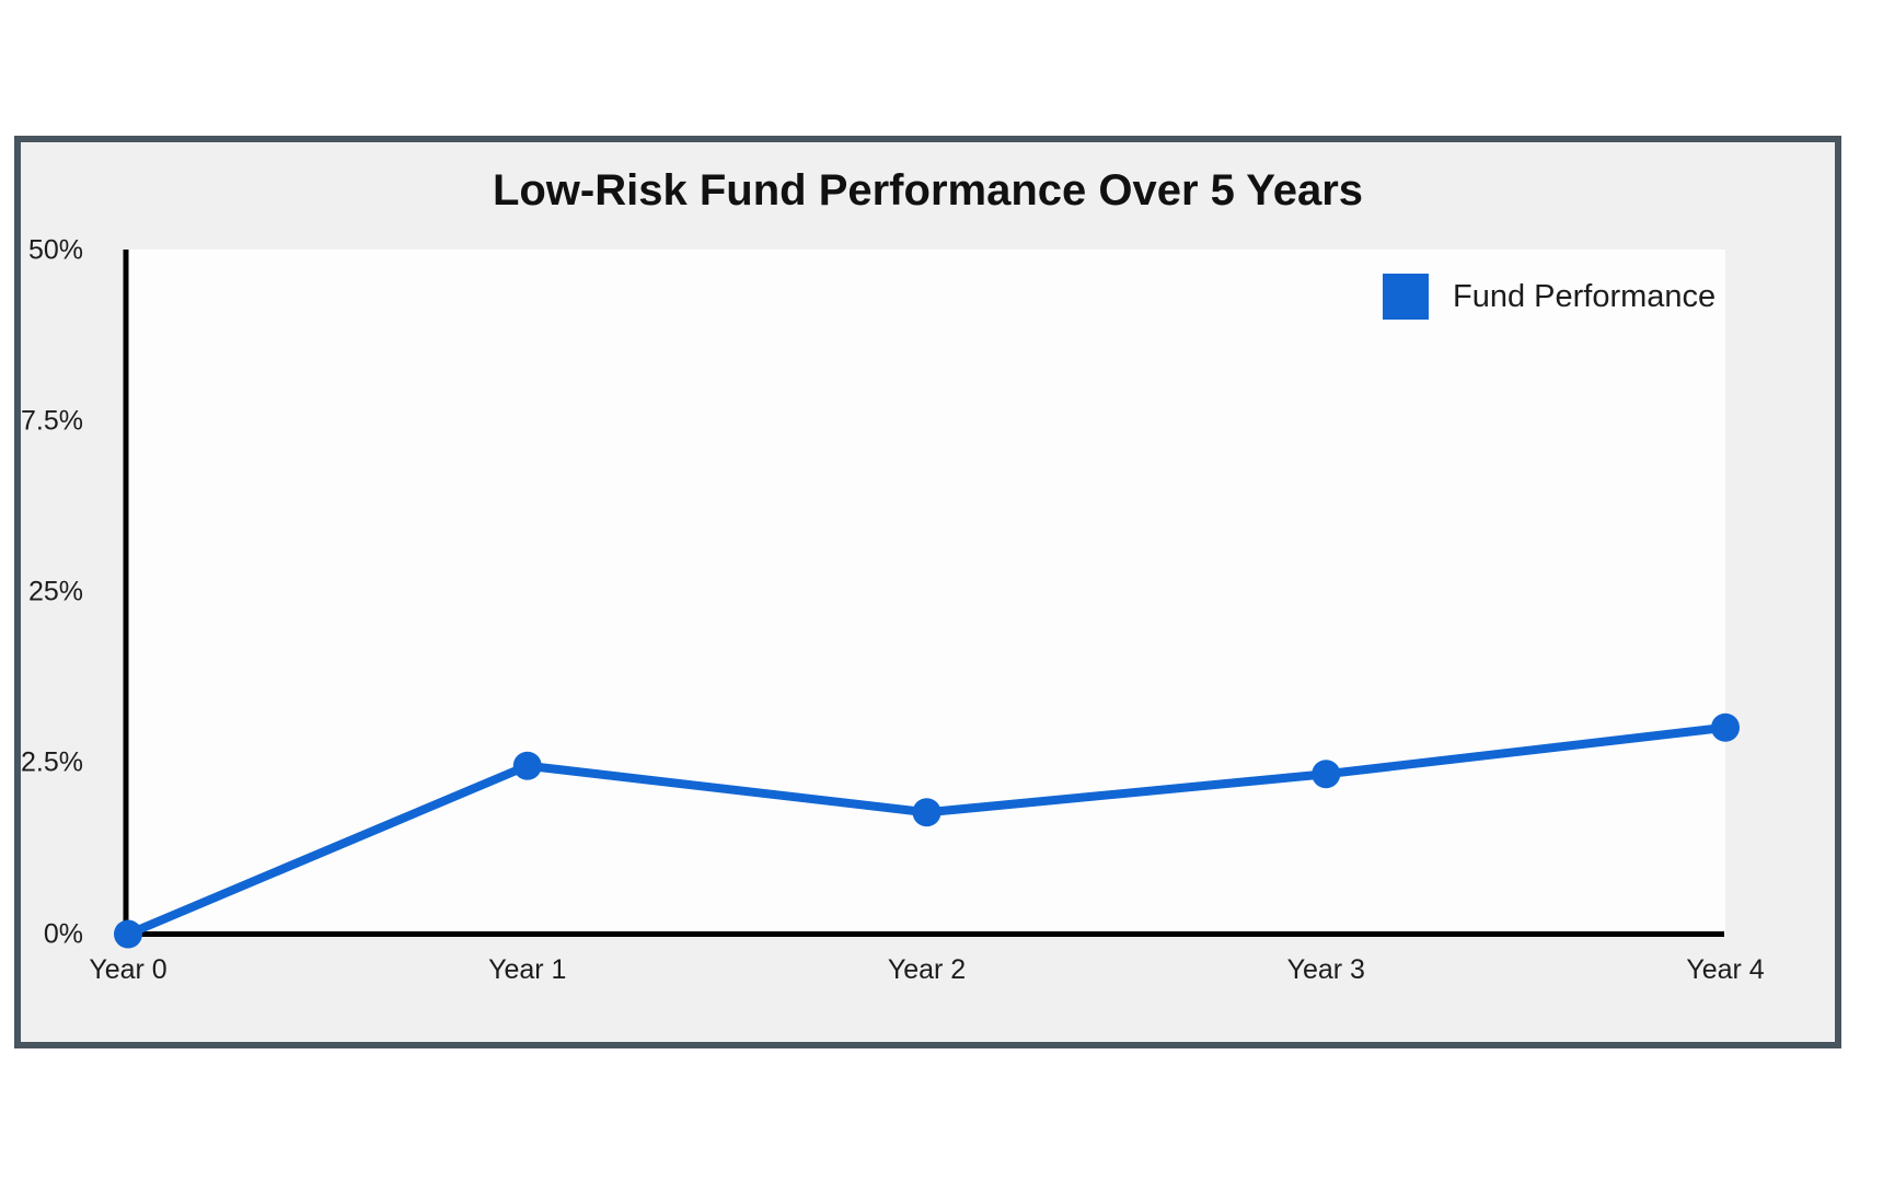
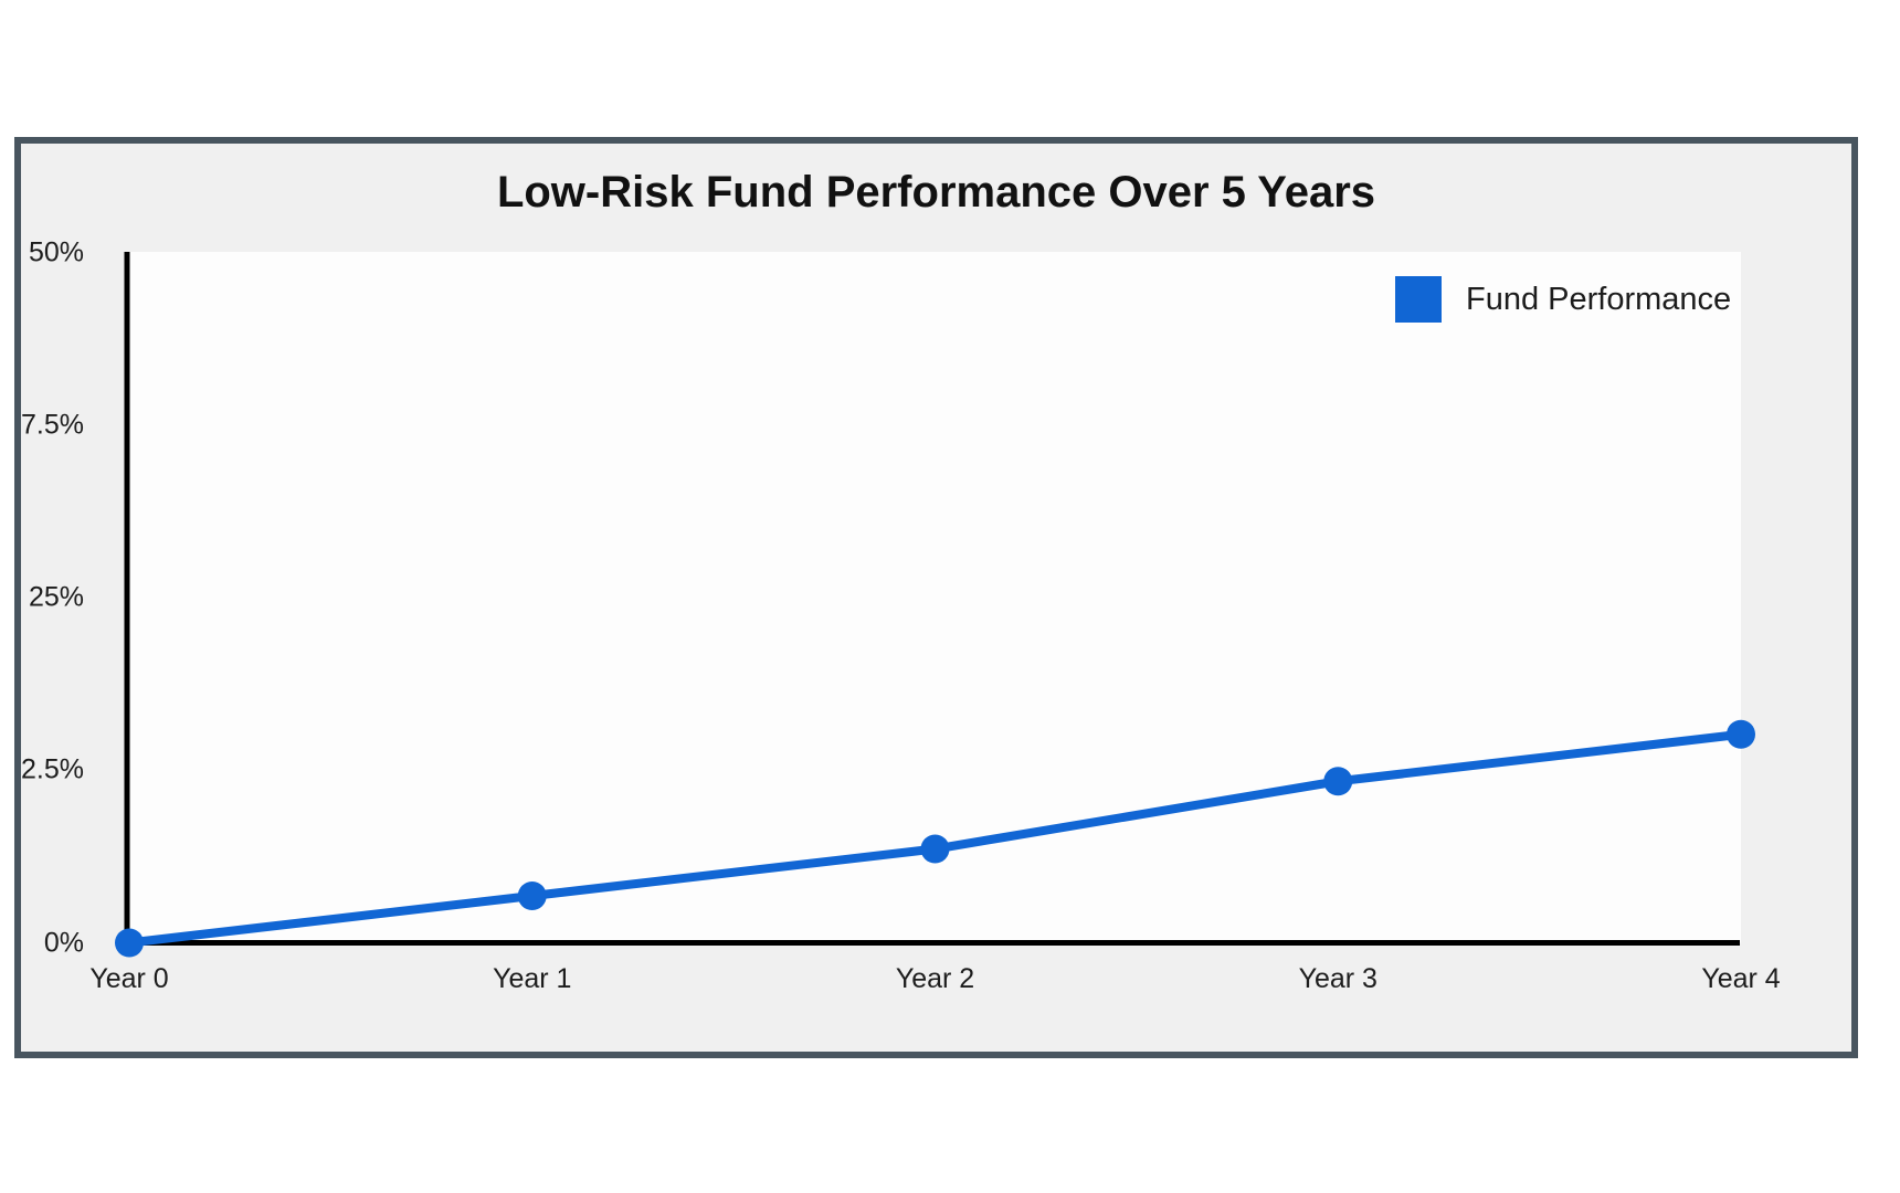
Year 1: 12,3% -> 3,4%
Year 2: 8,9% -> 6,8%
